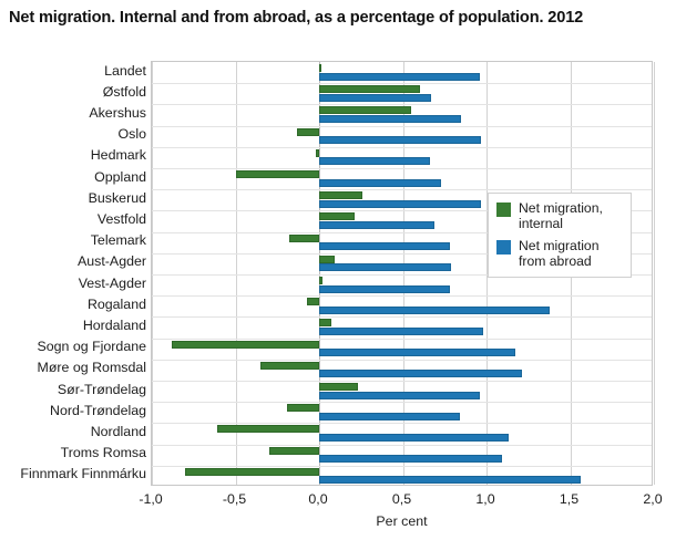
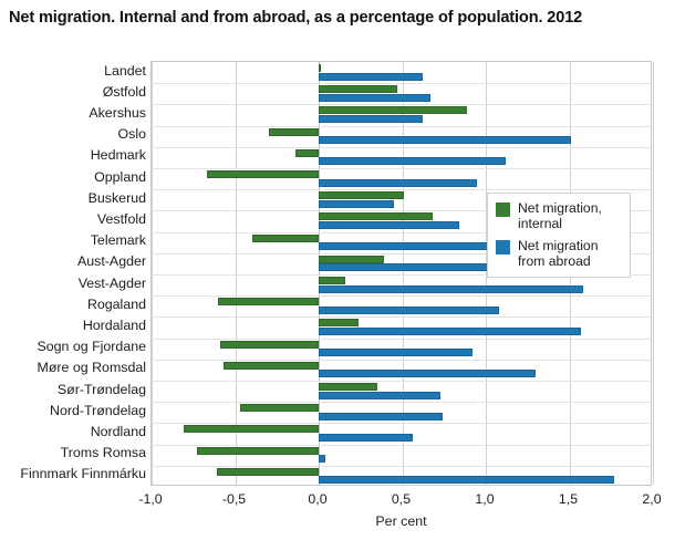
Net migration from abroad/Landet: 0,96 -> 0,62
Net migration, internal/Østfold: 0,60 -> 0,47
Net migration, internal/Akershus: 0,55 -> 0,89
Net migration from abroad/Akershus: 0,85 -> 0,62
Net migration, internal/Oslo: -0,13 -> -0,30
Net migration from abroad/Oslo: 0,97 -> 1,51
Net migration, internal/Hedmark: -0,02 -> -0,14
Net migration from abroad/Hedmark: 0,66 -> 1,12
Net migration, internal/Oppland: -0,50 -> -0,67
Net migration from abroad/Oppland: 0,73 -> 0,95
Net migration, internal/Buskerud: 0,26 -> 0,51
Net migration from abroad/Buskerud: 0,97 -> 0,45
Net migration, internal/Vestfold: 0,21 -> 0,68
Net migration from abroad/Vestfold: 0,69 -> 0,84
Net migration, internal/Telemark: -0,18 -> -0,40
Net migration from abroad/Telemark: 0,78 -> 1,08
Net migration, internal/Aust-Agder: 0,09 -> 0,39
Net migration from abroad/Aust-Agder: 0,79 -> 1,06
Net migration, internal/Vest-Agder: 0,02 -> 0,16
Net migration from abroad/Vest-Agder: 0,78 -> 1,58
Net migration, internal/Rogaland: -0,07 -> -0,60
Net migration from abroad/Rogaland: 1,38 -> 1,08
Net migration, internal/Hordaland: 0,07 -> 0,24
Net migration from abroad/Hordaland: 0,98 -> 1,57
Net migration, internal/Sogn og Fjordane: -0,88 -> -0,59
Net migration from abroad/Sogn og Fjordane: 1,17 -> 0,92
Net migration, internal/Møre og Romsdal: -0,35 -> -0,57
Net migration from abroad/Møre og Romsdal: 1,21 -> 1,30
Net migration, internal/Sør-Trøndelag: 0,23 -> 0,35
Net migration from abroad/Sør-Trøndelag: 0,96 -> 0,73
Net migration, internal/Nord-Trøndelag: -0,19 -> -0,47
Net migration from abroad/Nord-Trøndelag: 0,84 -> 0,74
Net migration, internal/Nordland: -0,61 -> -0,81
Net migration from abroad/Nordland: 1,13 -> 0,56
Net migration, internal/Troms Romsa: -0,30 -> -0,73
Net migration from abroad/Troms Romsa: 1,09 -> 0,04
Net migration, internal/Finnmark Finnmárku: -0,80 -> -0,61
Net migration from abroad/Finnmark Finnmárku: 1,56 -> 1,77
